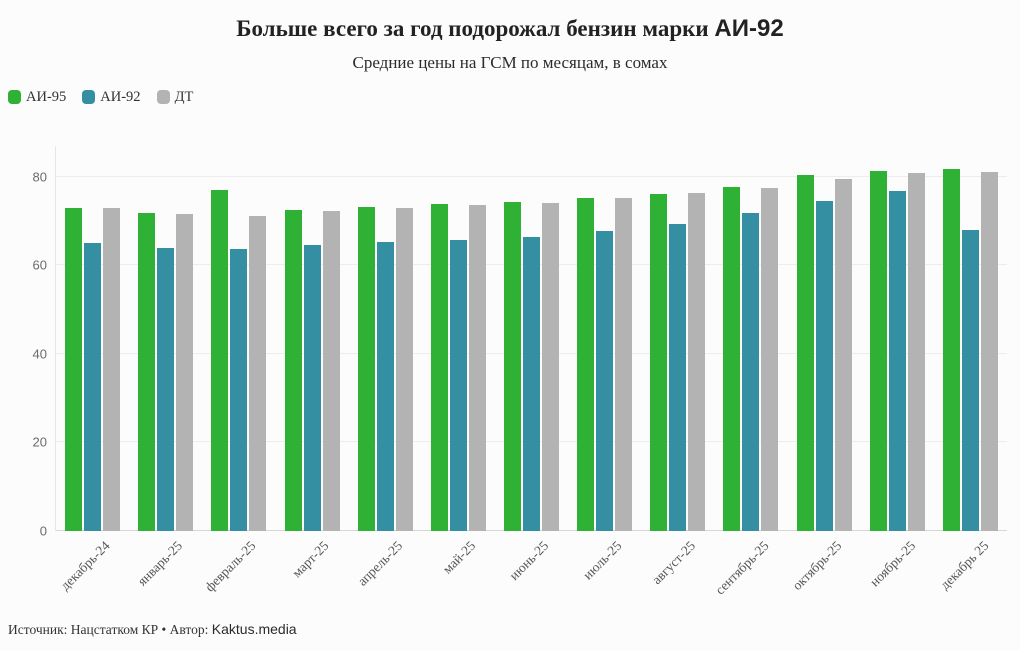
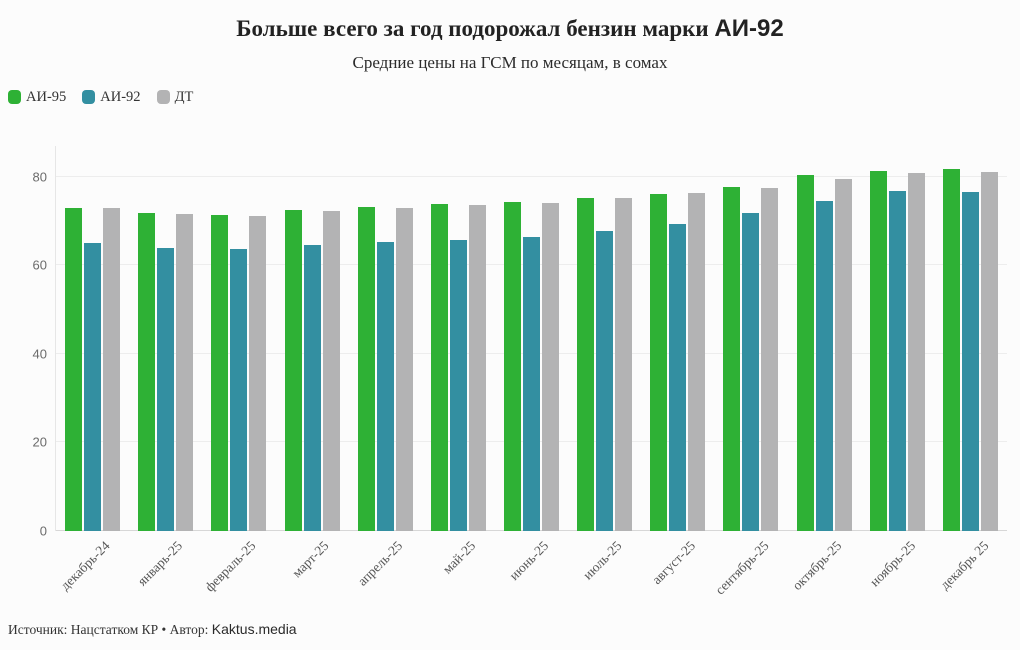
АИ-95/февраль-25: 77 -> 71
АИ-92/декабрь 25: 68 -> 76
